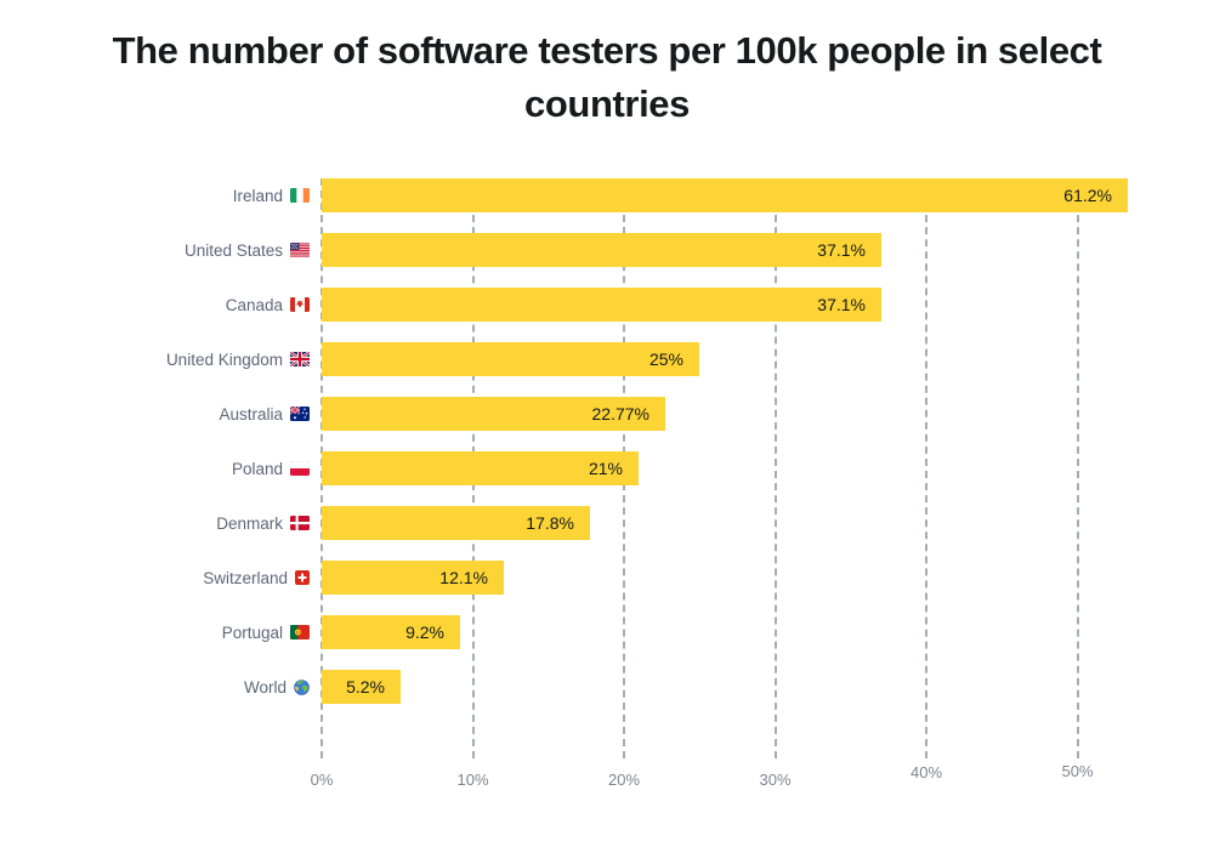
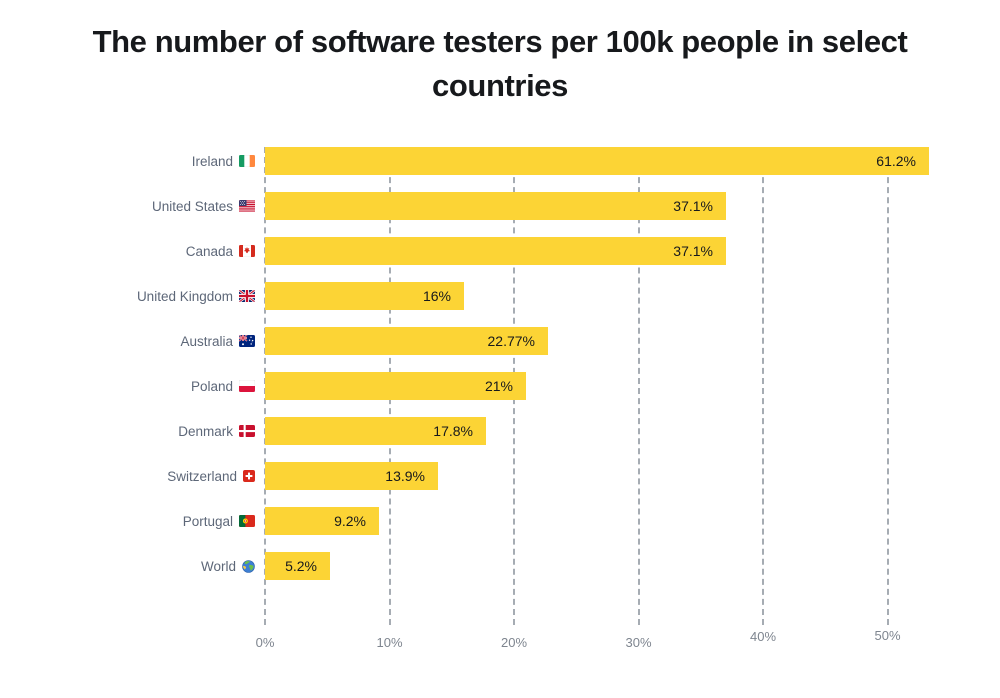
United Kingdom: 25% -> 16%
Switzerland: 12.1% -> 13.9%
